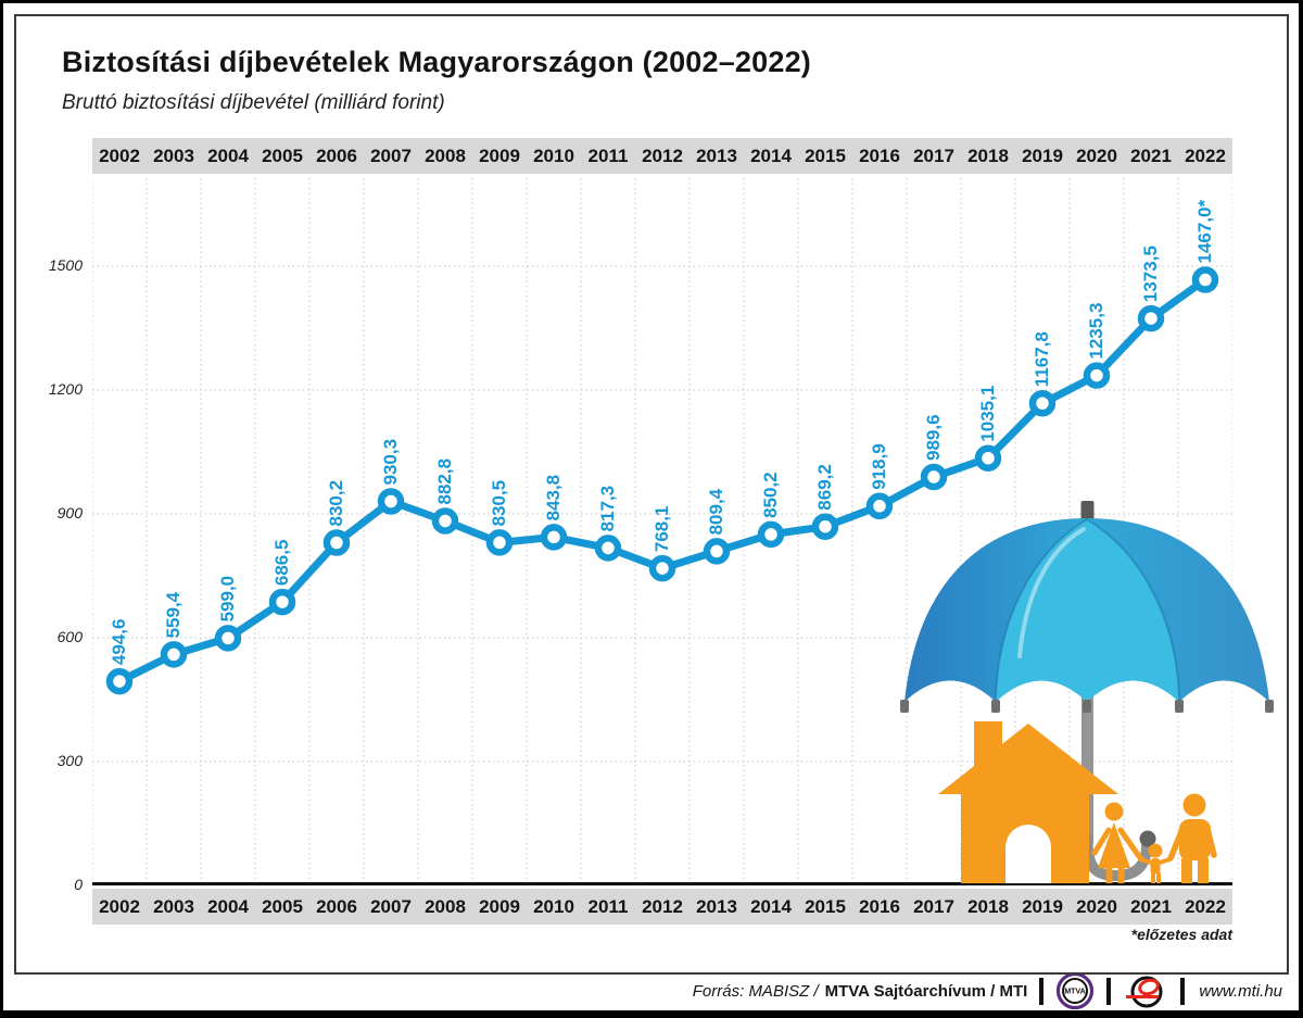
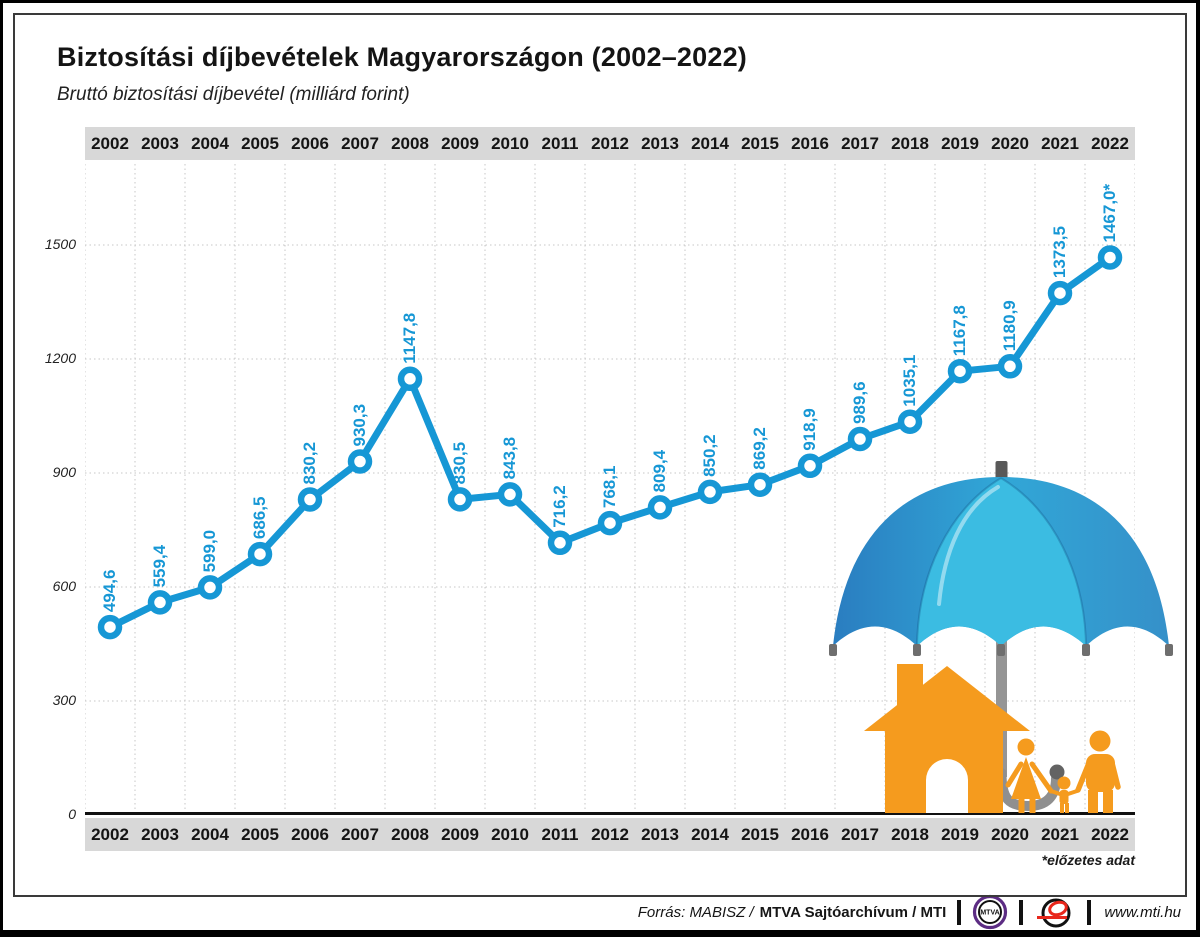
2008: 882,8 -> 1147,8
2011: 817,3 -> 716,2
2020: 1235,3 -> 1180,9
